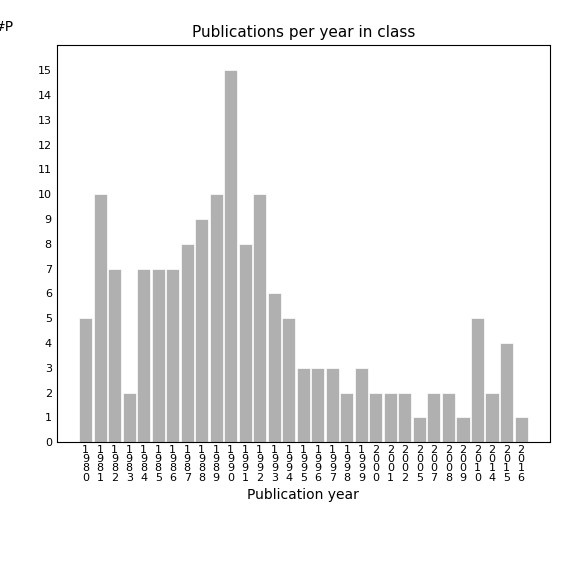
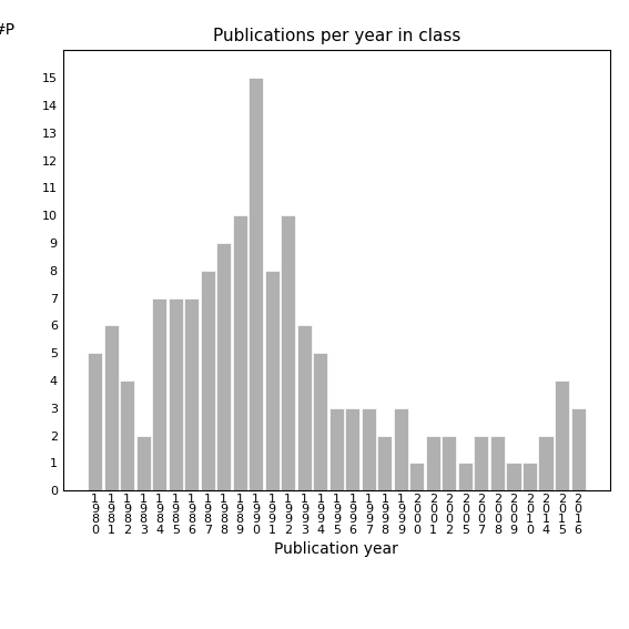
1 9 8 1: 10 -> 6
1 9 8 2: 7 -> 4
2 0 0 0: 2 -> 1
2 0 1 0: 5 -> 1
2 0 1 6: 1 -> 3
